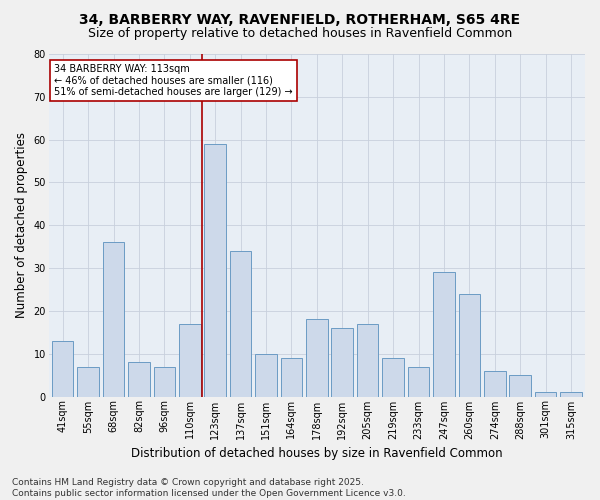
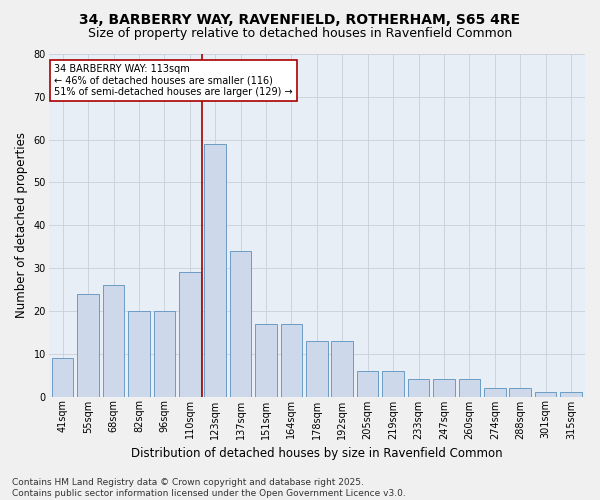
41sqm: 13 -> 9
55sqm: 7 -> 24
68sqm: 36 -> 26
82sqm: 8 -> 20
96sqm: 7 -> 20
110sqm: 17 -> 29
151sqm: 10 -> 17
164sqm: 9 -> 17
178sqm: 18 -> 13
192sqm: 16 -> 13
205sqm: 17 -> 6
219sqm: 9 -> 6
233sqm: 7 -> 4
247sqm: 29 -> 4
260sqm: 24 -> 4
274sqm: 6 -> 2
288sqm: 5 -> 2
